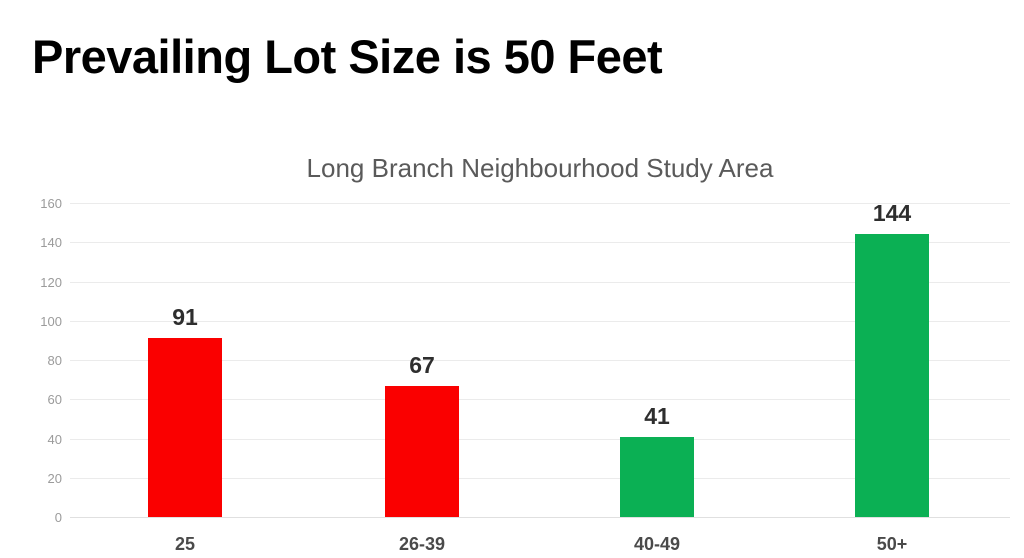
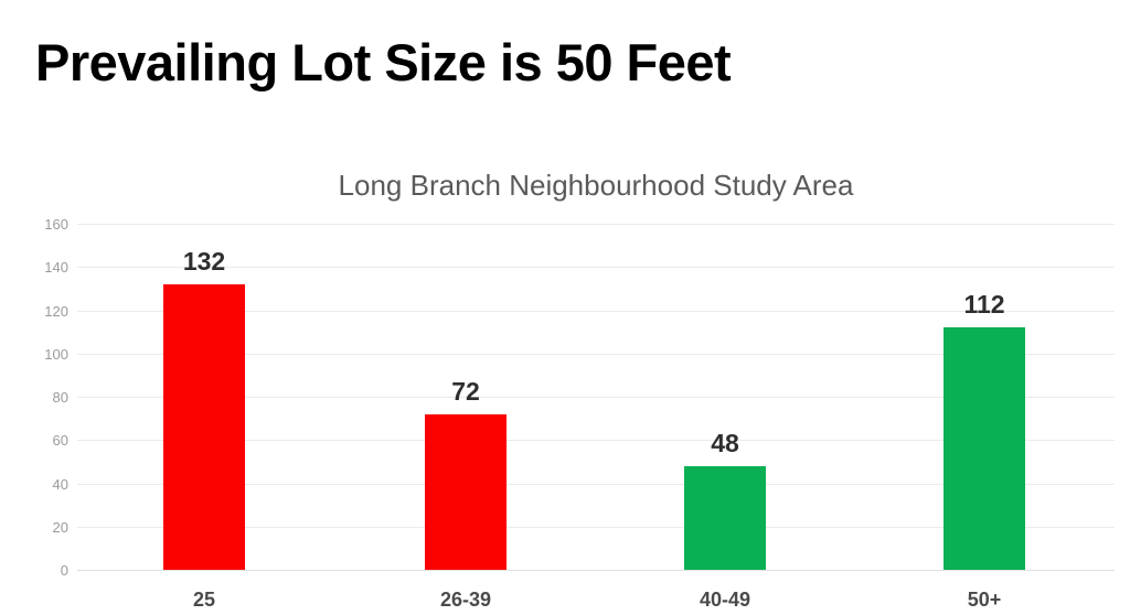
25: 91 -> 132
26-39: 67 -> 72
40-49: 41 -> 48
50+: 144 -> 112
